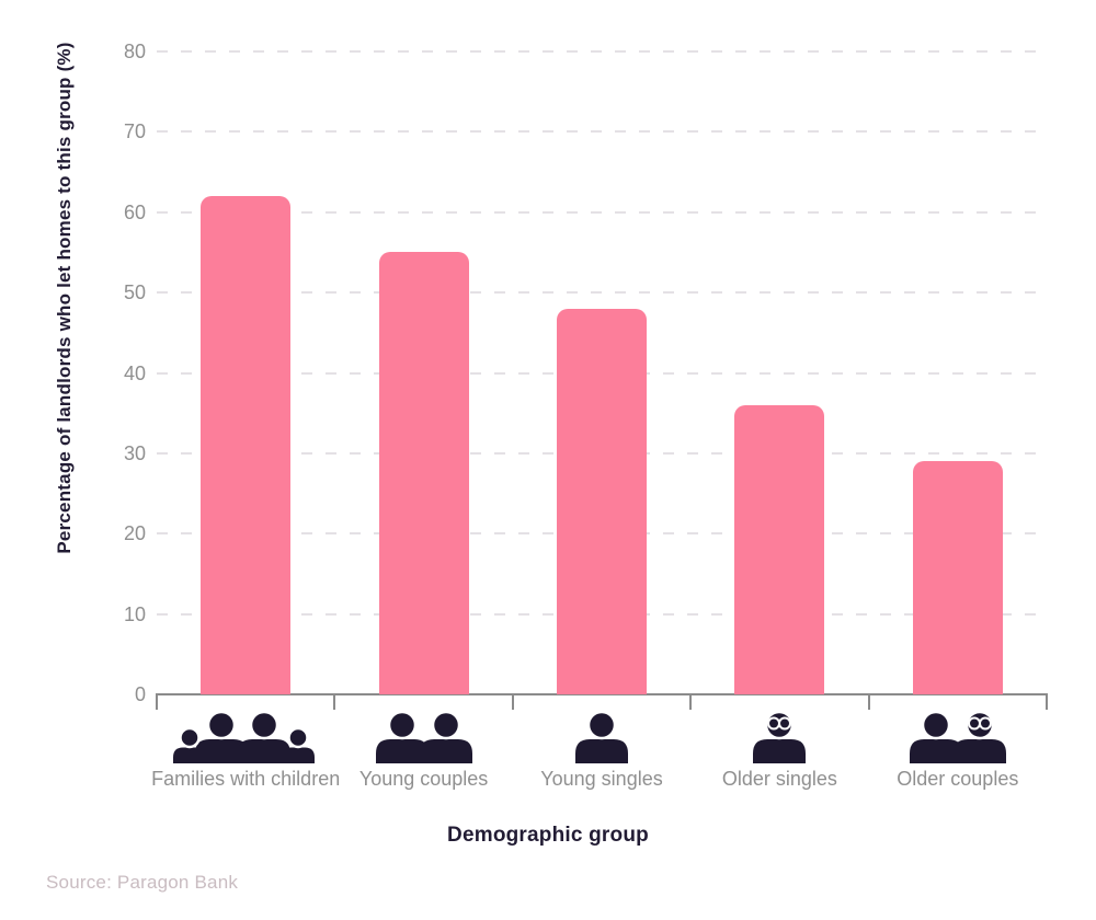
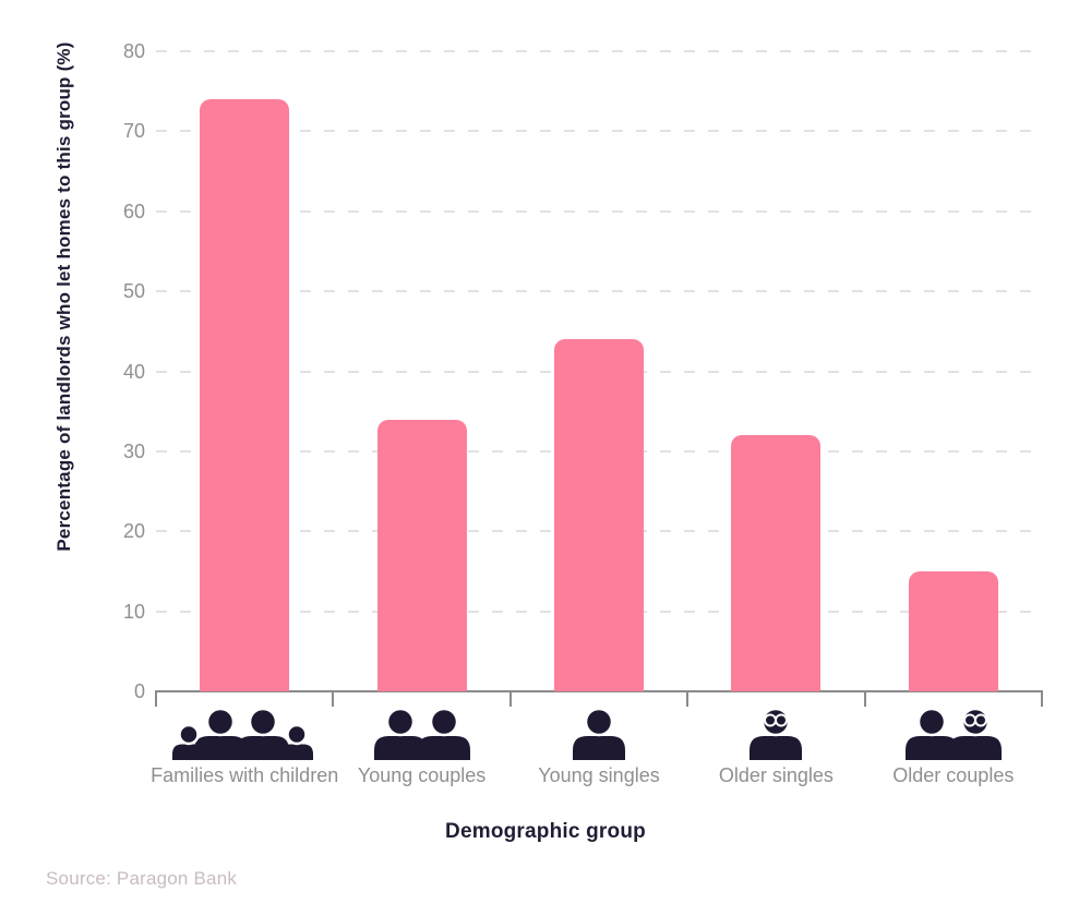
Families with children: 62 -> 74
Young couples: 55 -> 34
Young singles: 48 -> 44
Older singles: 36 -> 32
Older couples: 29 -> 15
